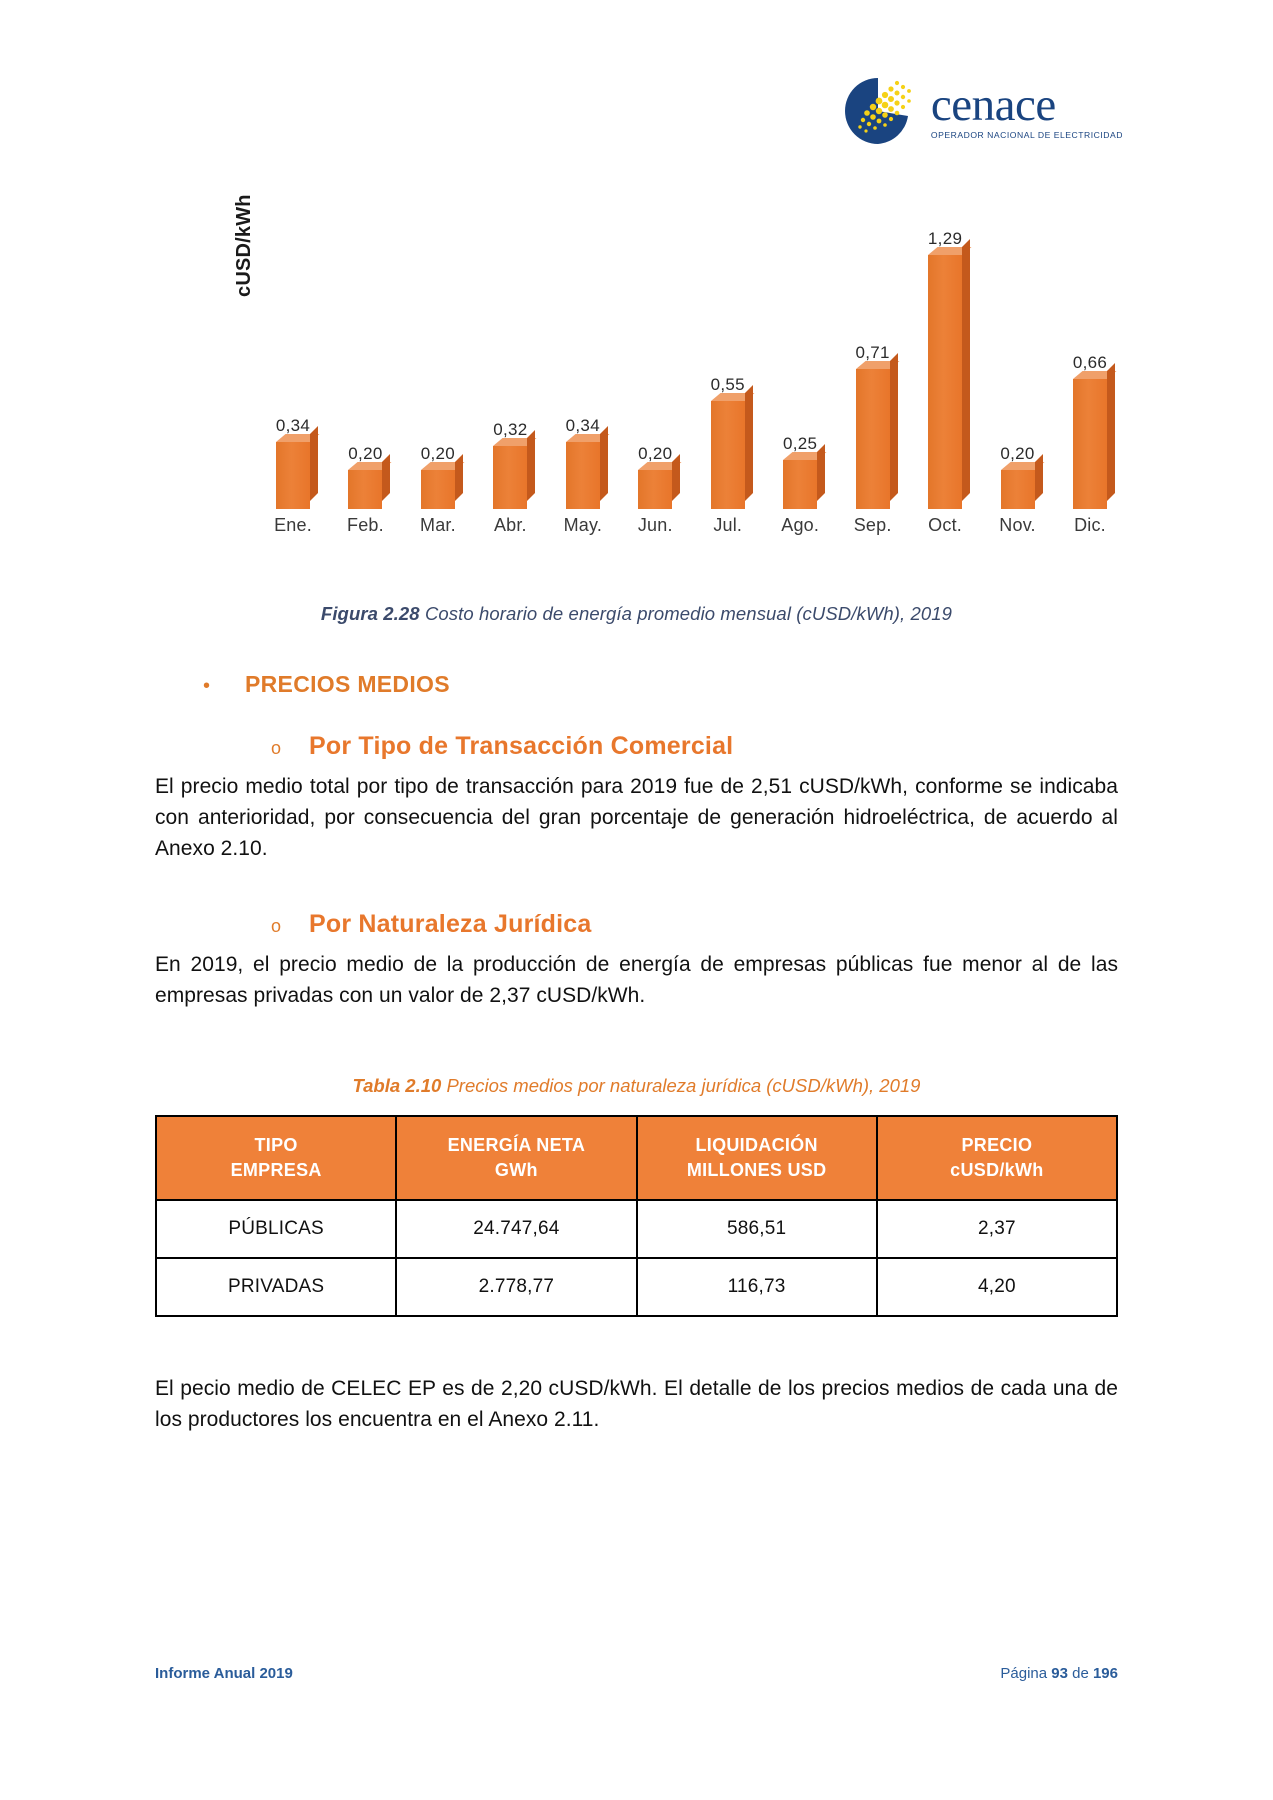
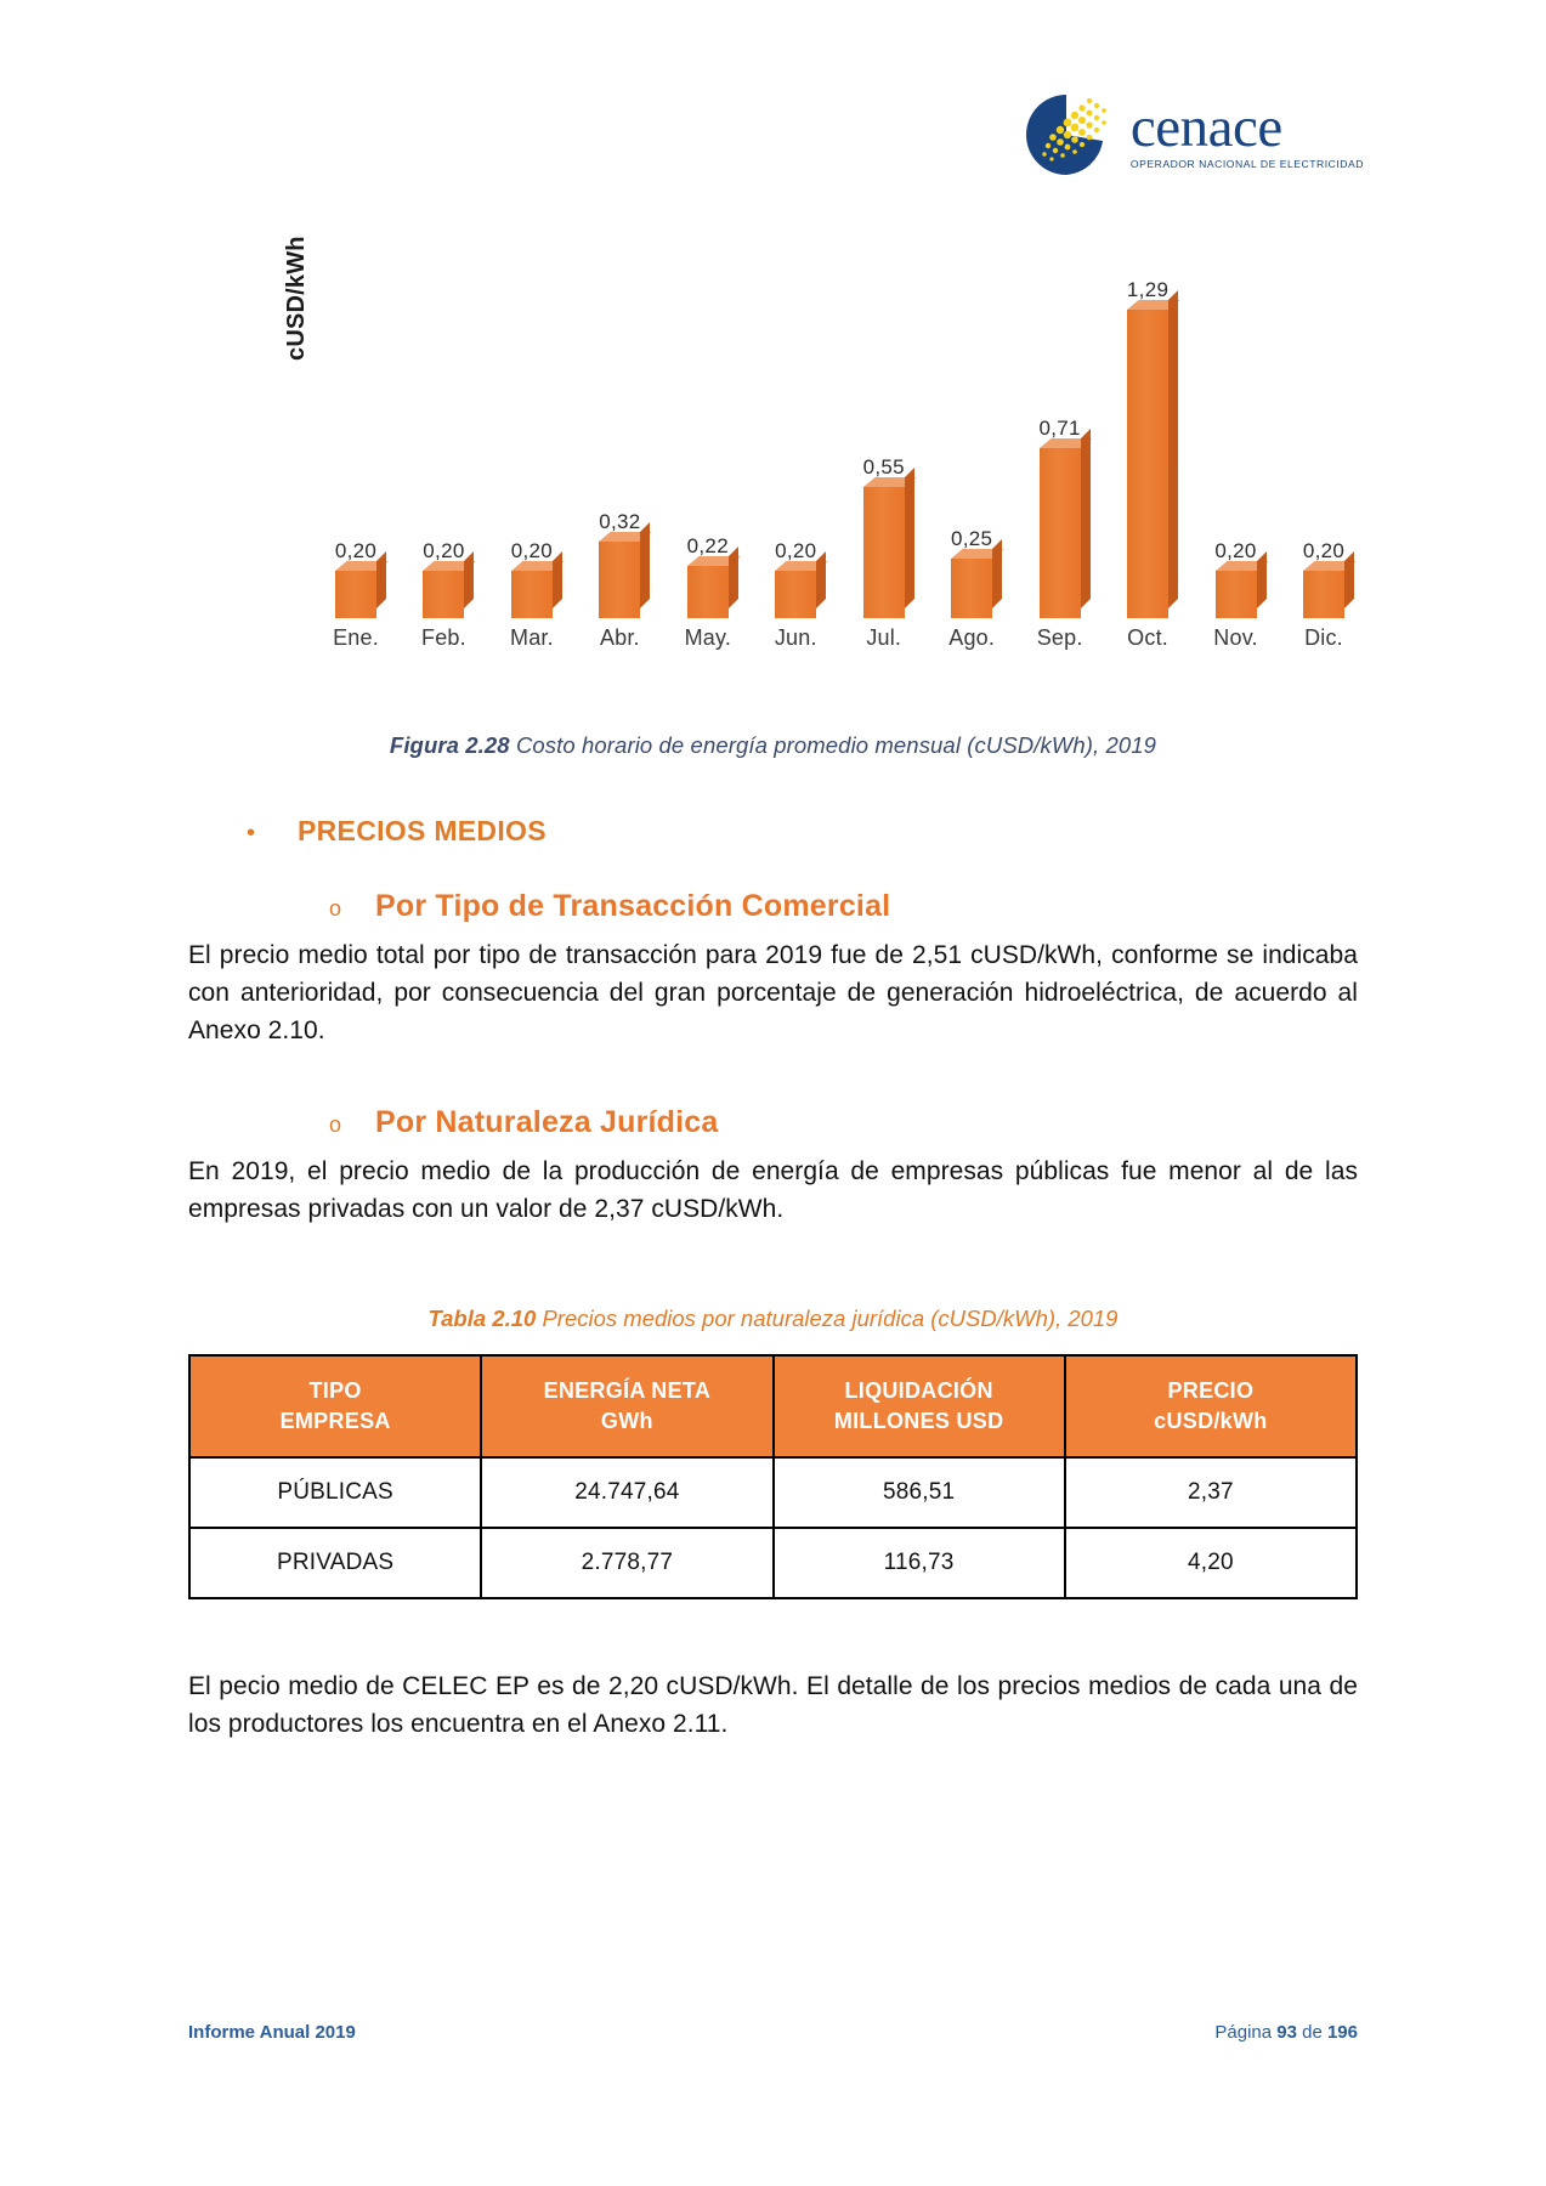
Ene.: 0,34 -> 0,20
May.: 0,34 -> 0,22
Dic.: 0,66 -> 0,20
